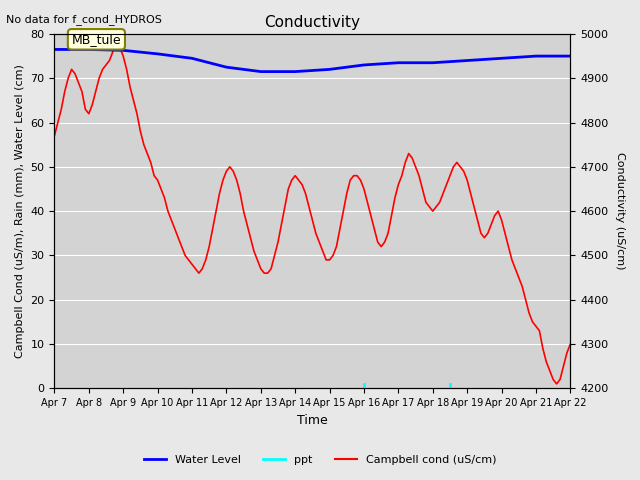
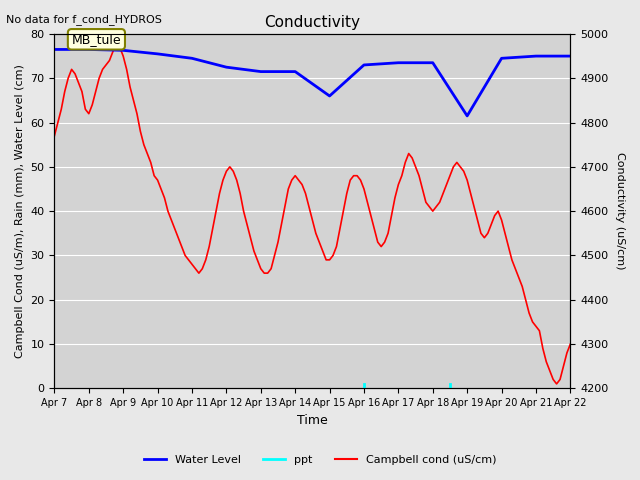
Water Level/Apr 15: 72.0 -> 66.0
Water Level/Apr 19: 74.0 -> 61.5
